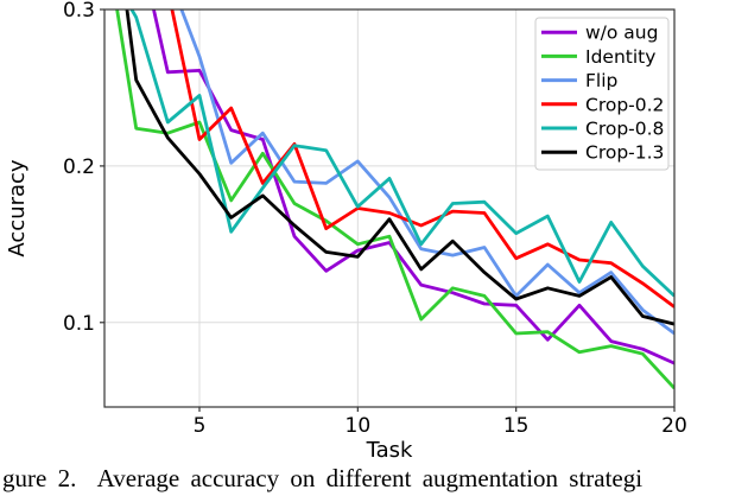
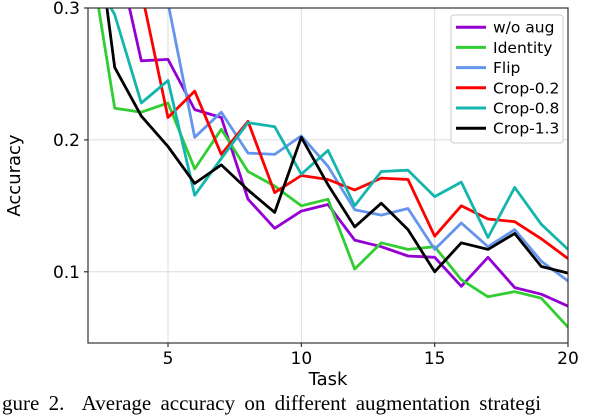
Flip/5: 0.270 -> 0.304
Crop-1.3/10: 0.142 -> 0.202
Identity/15: 0.093 -> 0.119
Crop-0.2/15: 0.141 -> 0.127
Crop-1.3/15: 0.115 -> 0.100
